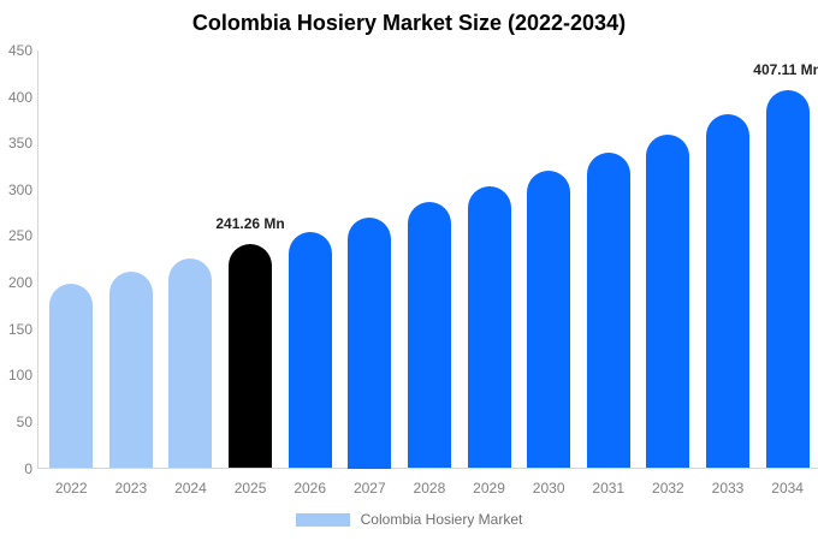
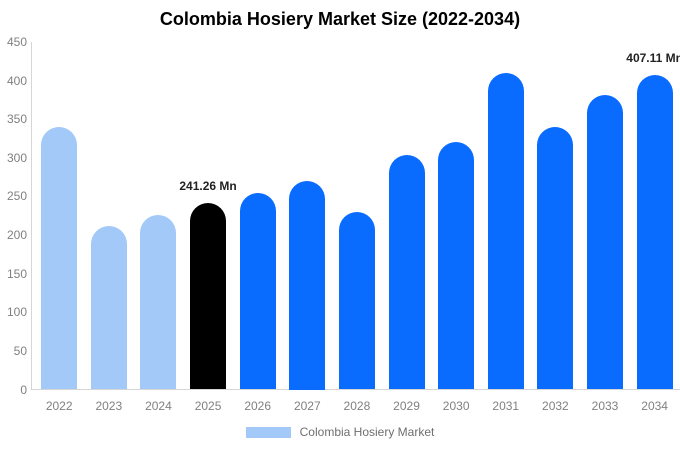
2022: 200 -> 340
2028: 290 -> 230
2031: 340 -> 410
2032: 360 -> 340
